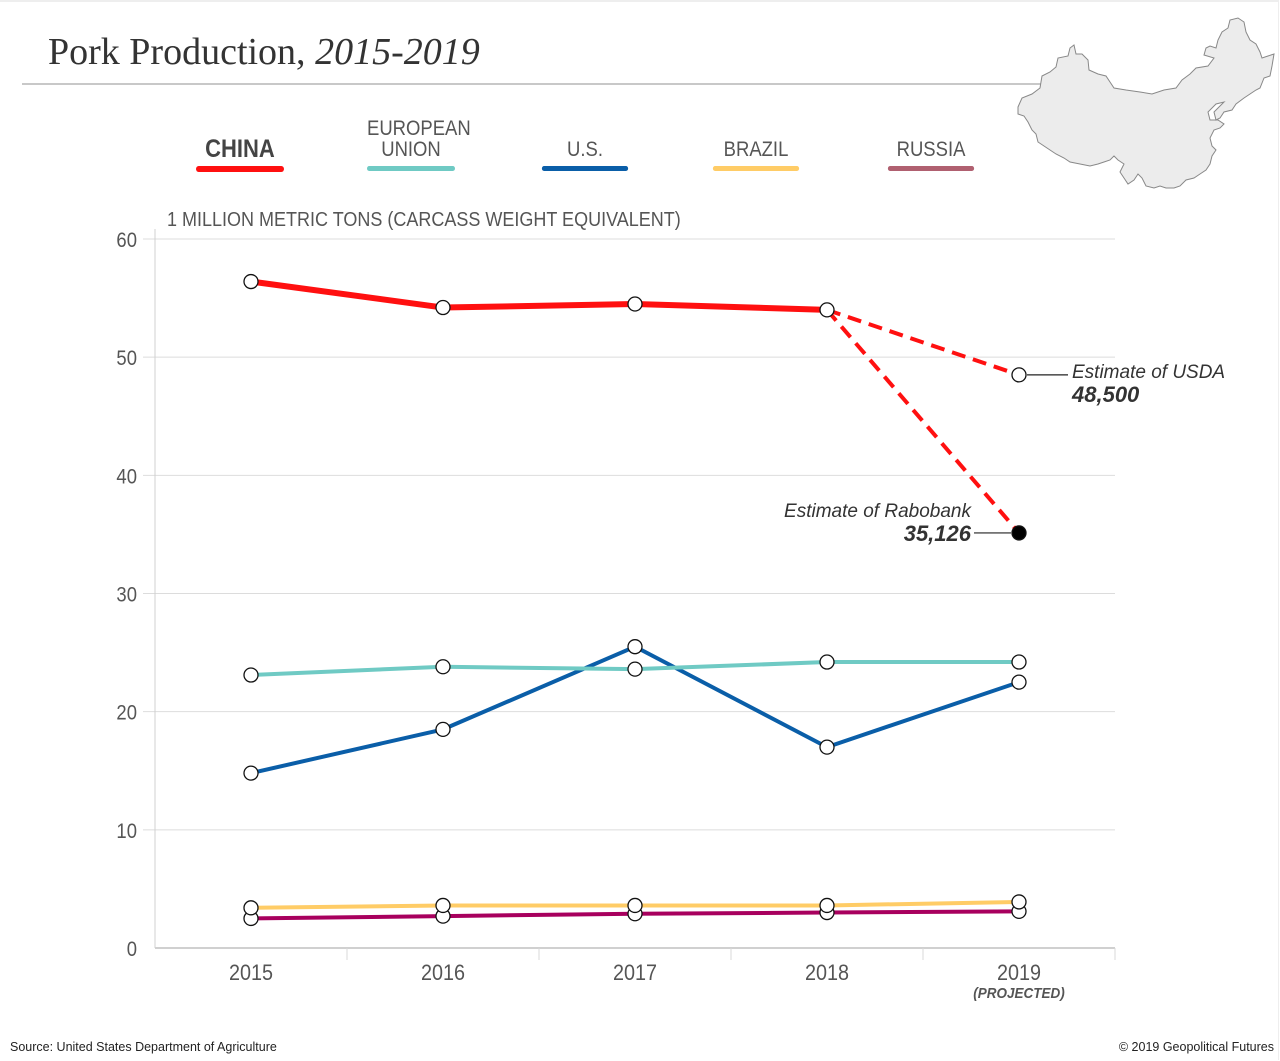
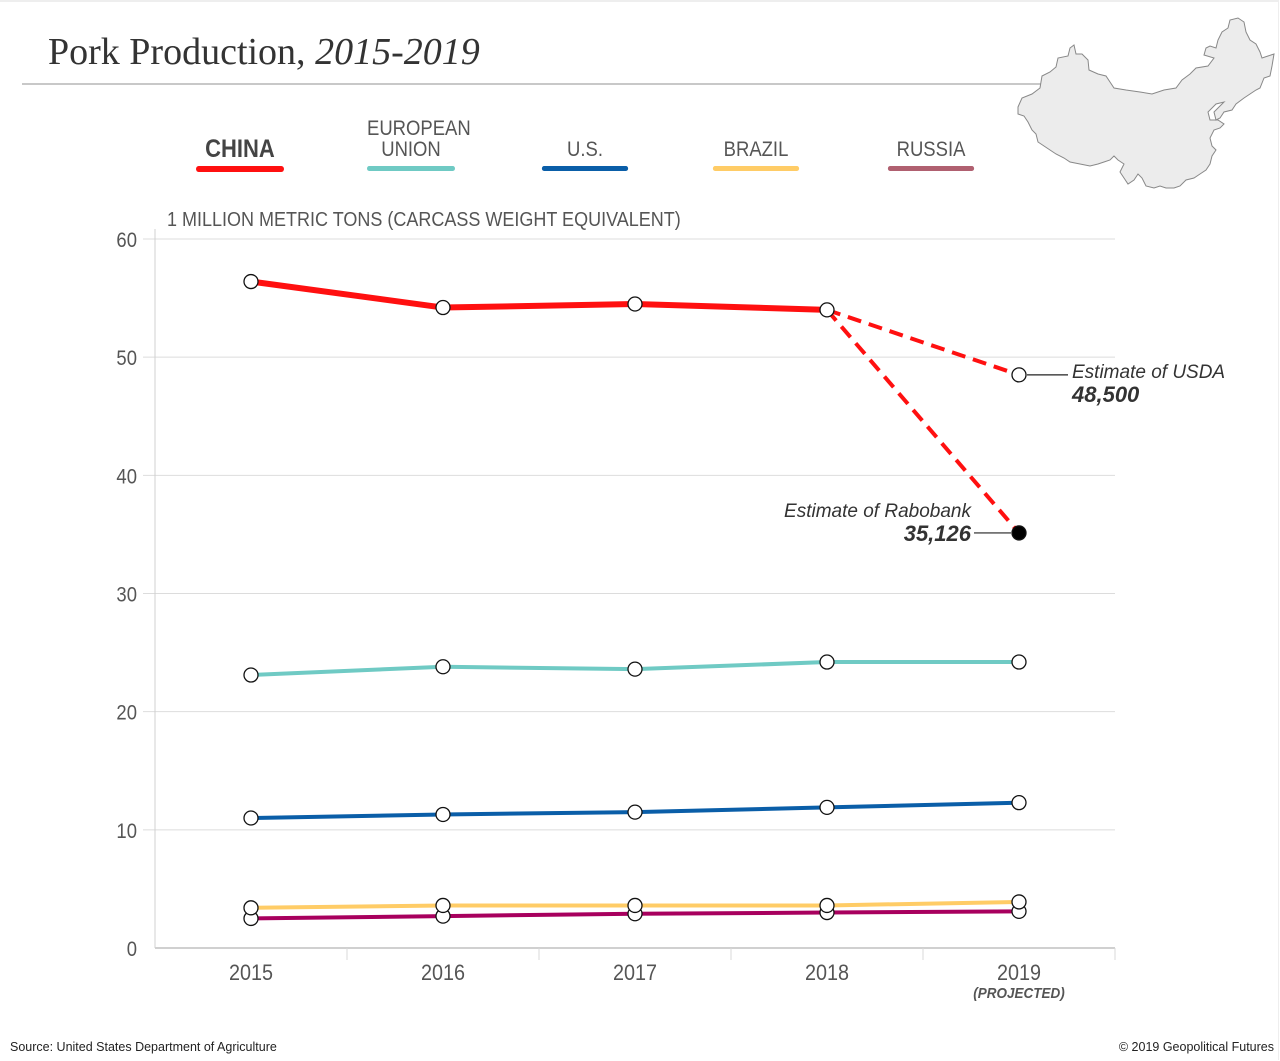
U.S./2015: 14.8 -> 11.0
U.S./2016: 18.5 -> 11.3
U.S./2017: 25.5 -> 11.5
U.S./2018: 17.0 -> 11.9
U.S./2019: 22.5 -> 12.3
